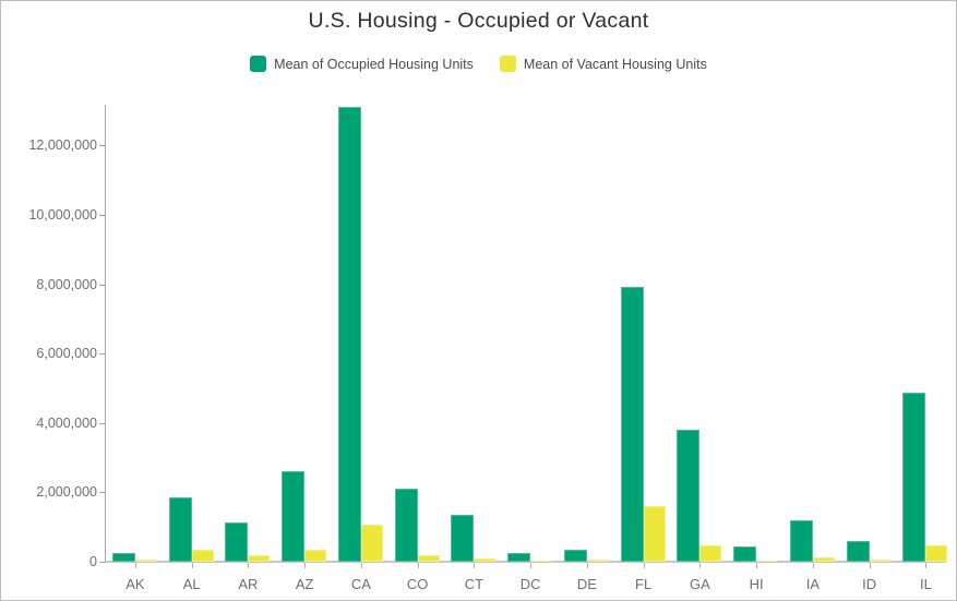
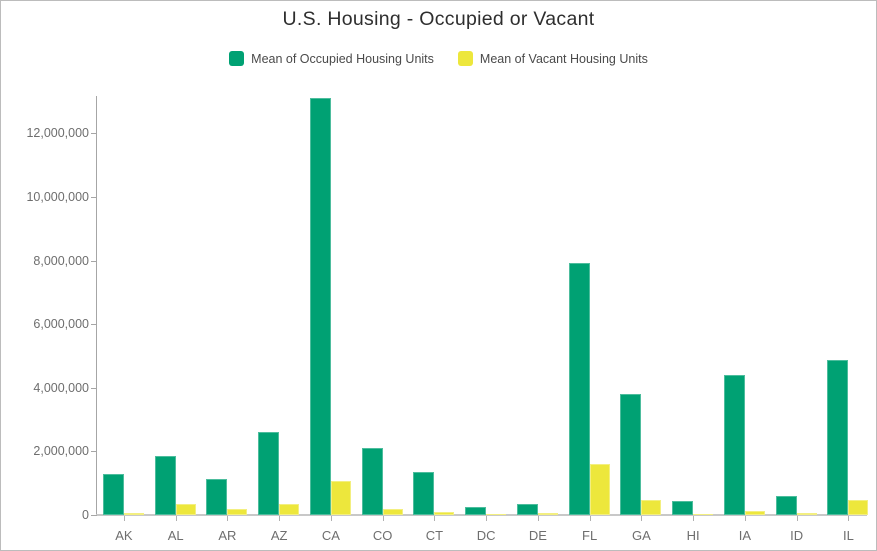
Mean of Occupied Housing Units/AK: 200000 -> 1300000
Mean of Occupied Housing Units/IA: 1200000 -> 4400000
